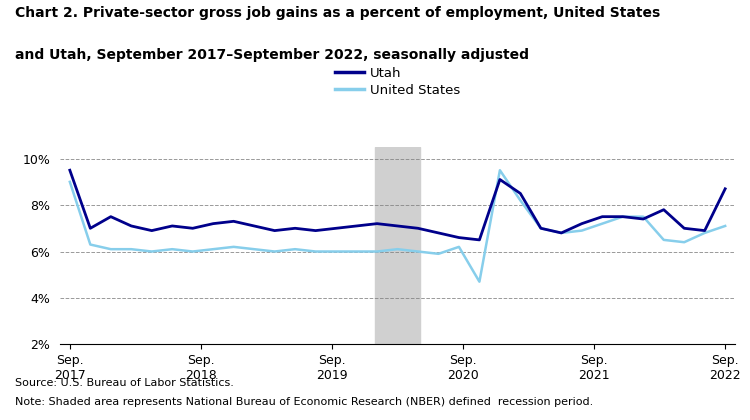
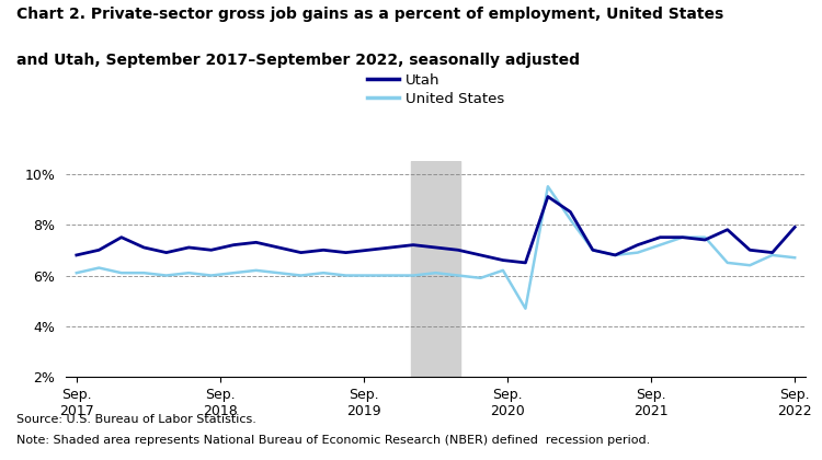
Utah/Sep. 2017: 9.5% -> 6.8%
United States/Sep. 2017: 9.0% -> 6.1%
Utah/Sep. 2022: 8.7% -> 7.9%
United States/Sep. 2022: 7.1% -> 6.7%
